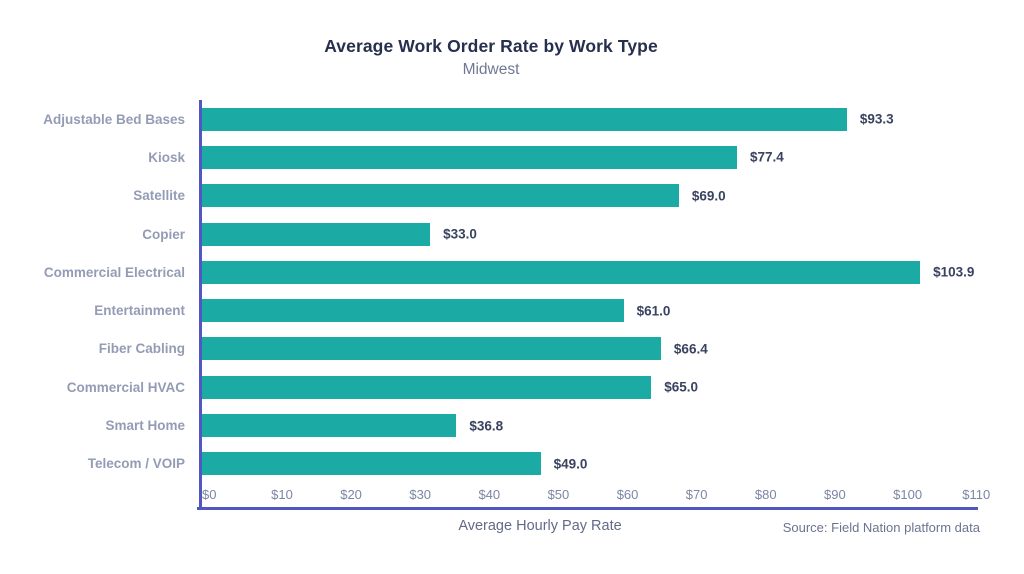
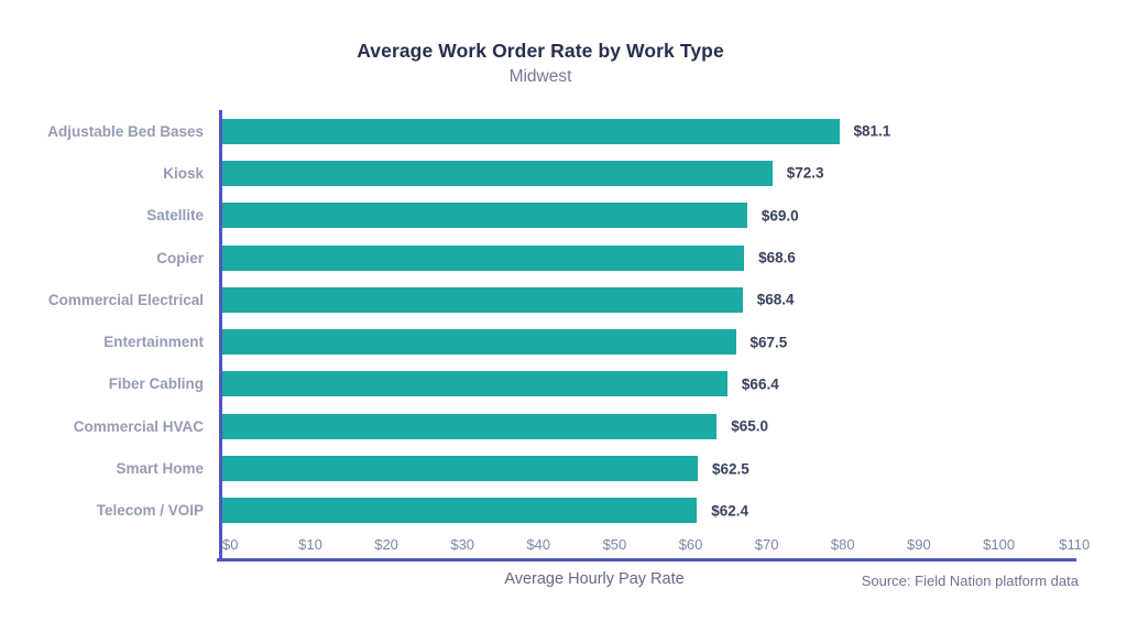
Adjustable Bed Bases: $93.3 -> $81.1
Kiosk: $77.4 -> $72.3
Copier: $33.0 -> $68.6
Commercial Electrical: $103.9 -> $68.4
Entertainment: $61.0 -> $67.5
Smart Home: $36.8 -> $62.5
Telecom / VOIP: $49.0 -> $62.4
